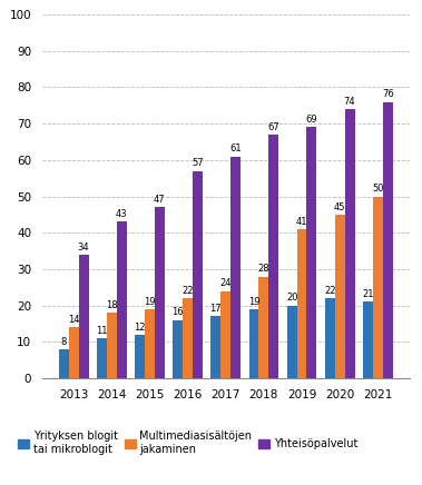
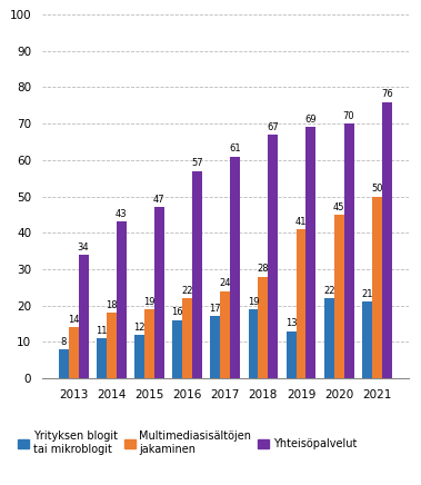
Yrityksen blogit tai mikroblogit/2019: 20 -> 13
Yhteisöpalvelut/2020: 74 -> 70
